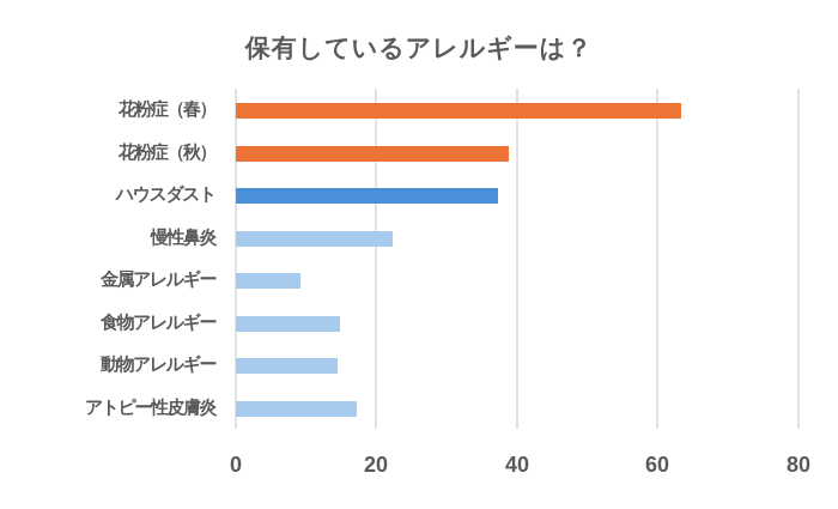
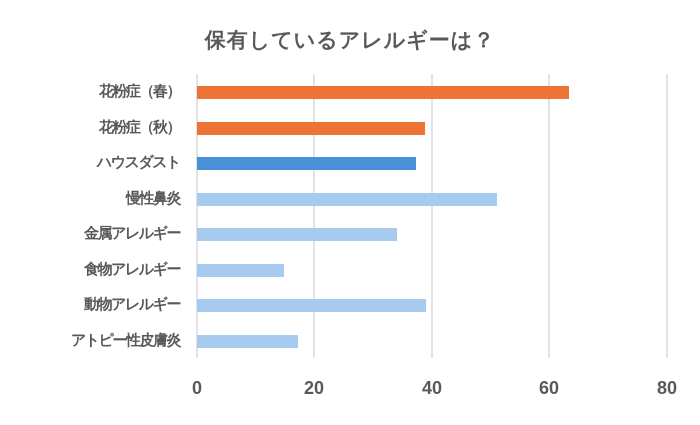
慢性鼻炎: 22 -> 51
金属アレルギー: 9 -> 34
動物アレルギー: 14 -> 39
